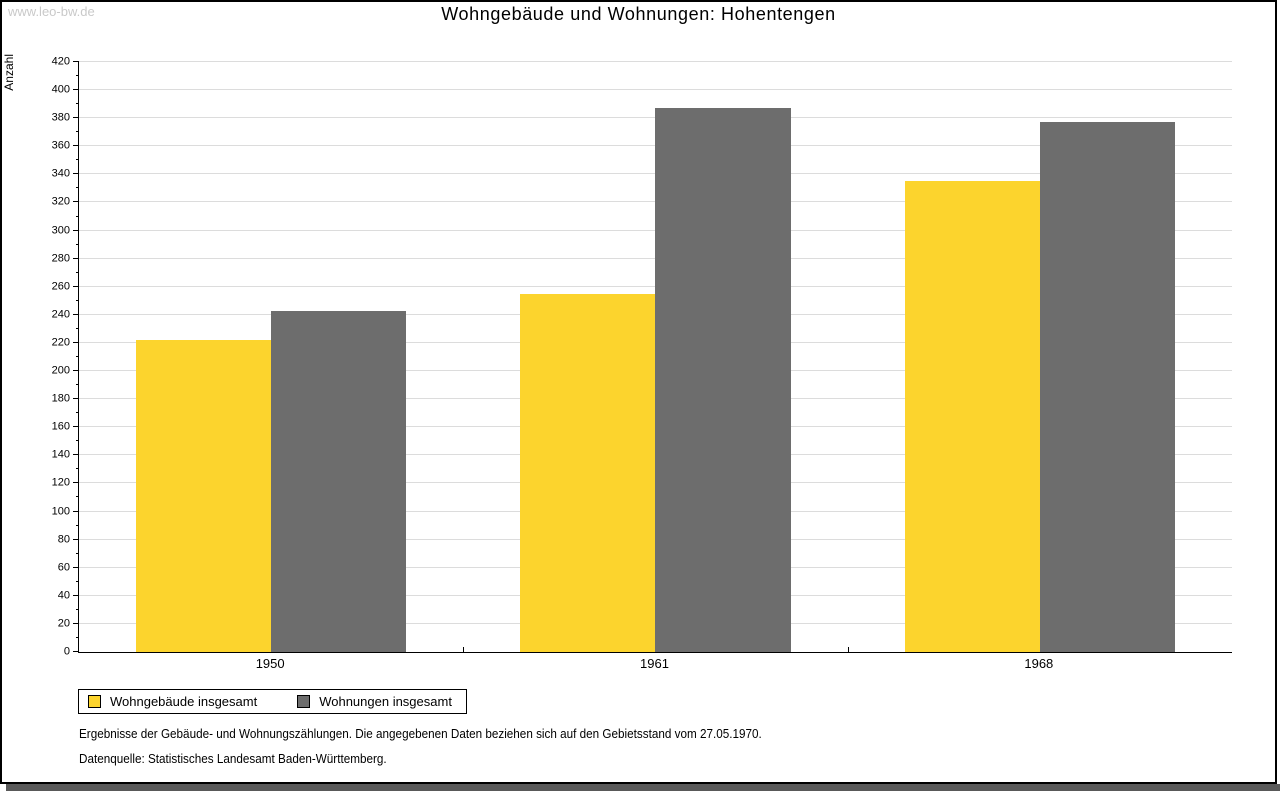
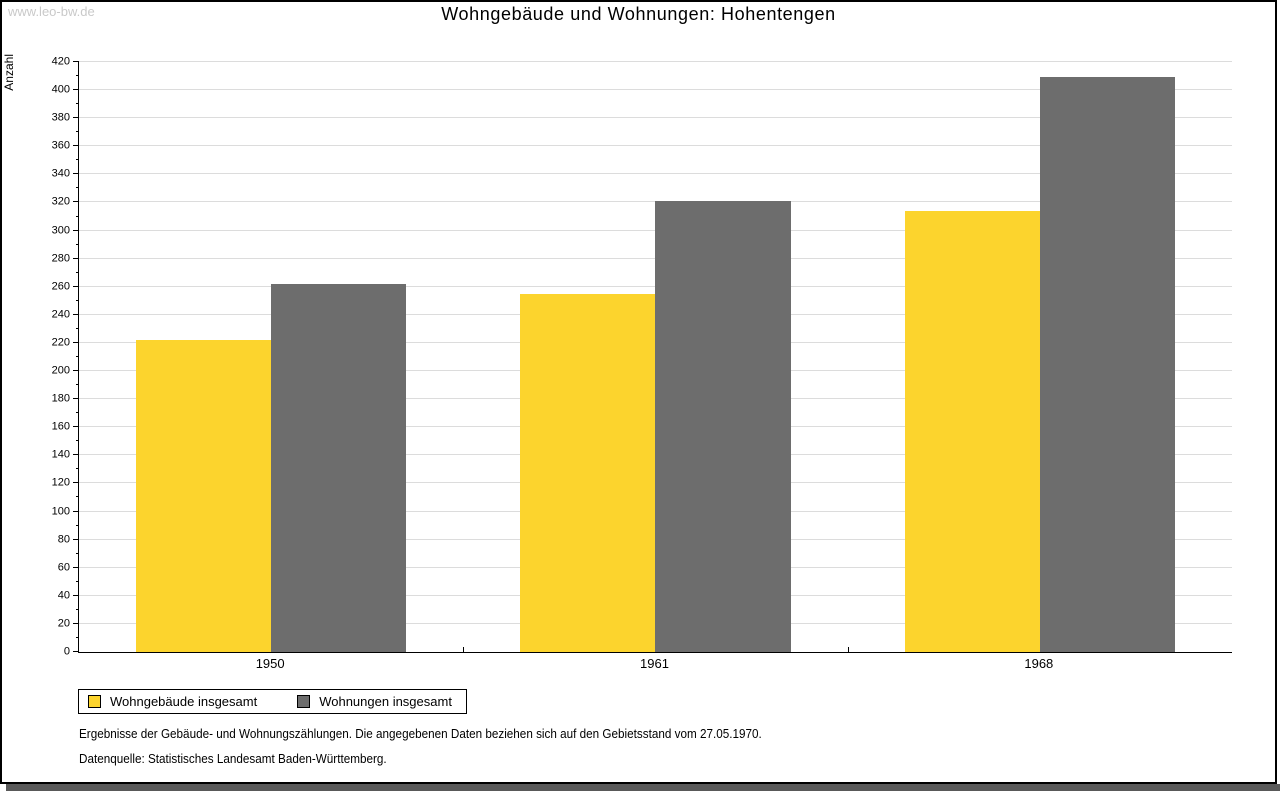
Wohnungen insgesamt/1950: 243 -> 262
Wohnungen insgesamt/1961: 387 -> 321
Wohngebäude insgesamt/1968: 335 -> 314
Wohnungen insgesamt/1968: 377 -> 409
